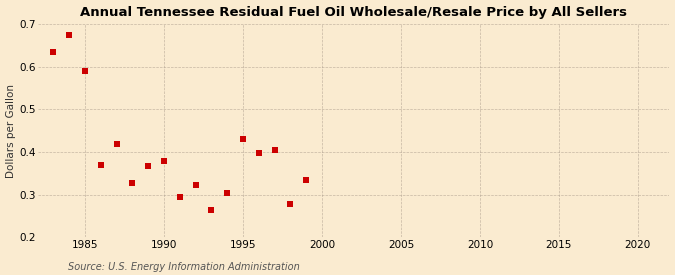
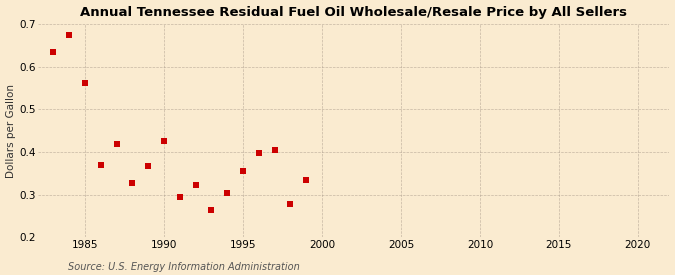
1985: 0.590 -> 0.562
1990: 0.380 -> 0.425
1995: 0.430 -> 0.355
